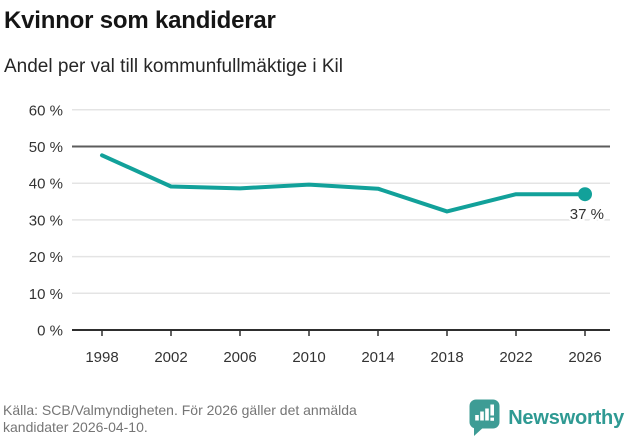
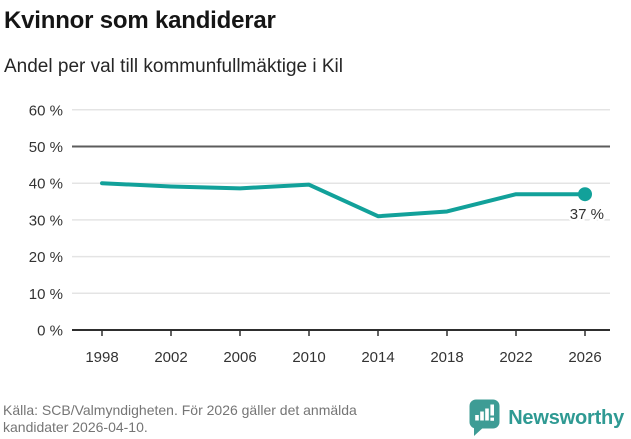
1998: 48% -> 40%
2014: 38% -> 31%
